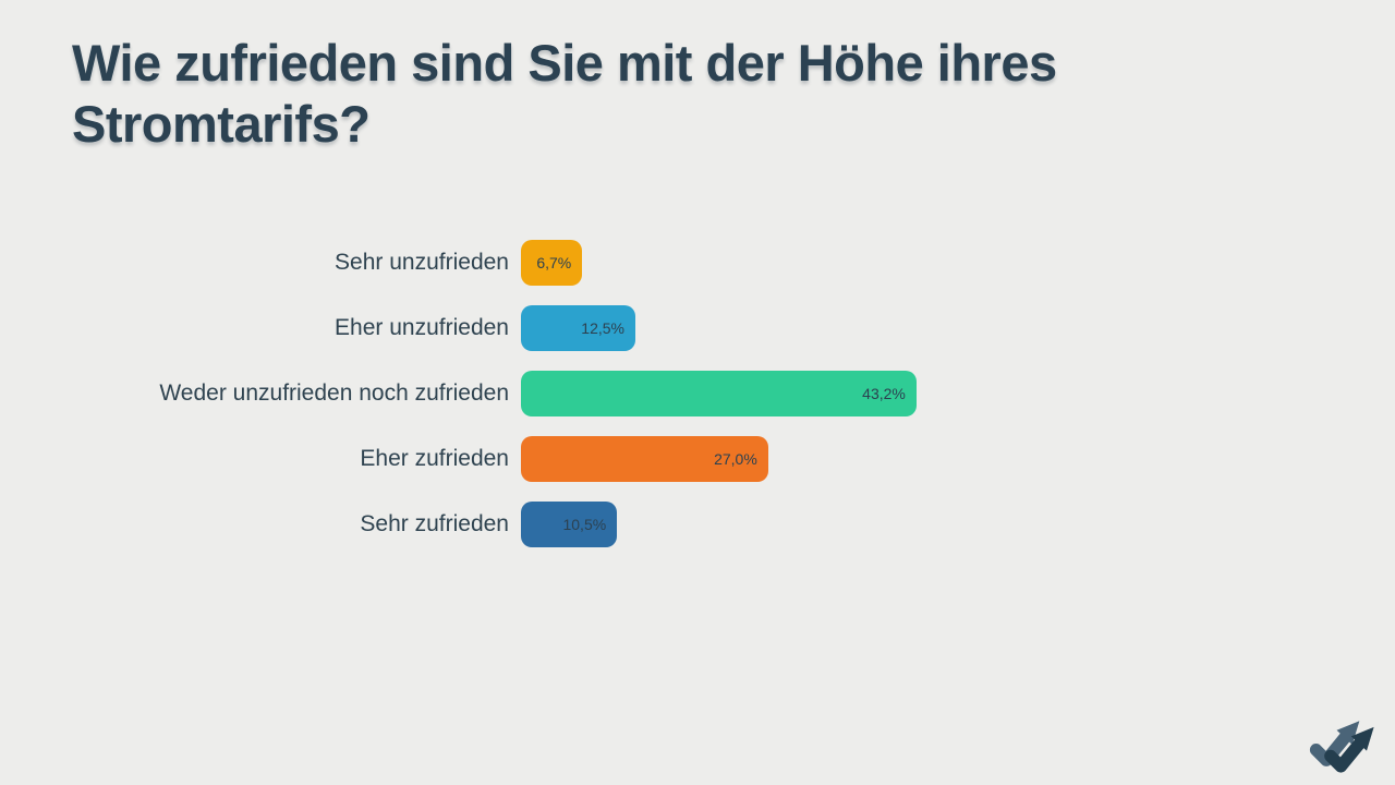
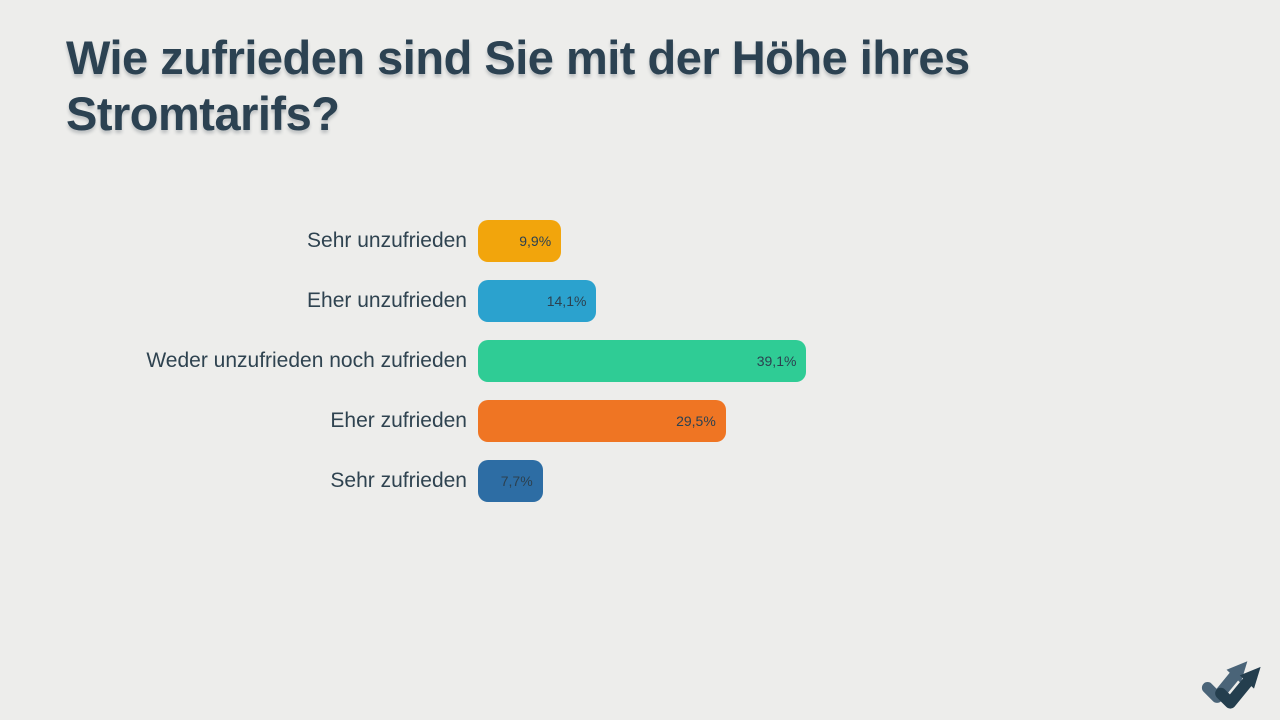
Sehr unzufrieden: 6,7% -> 9,9%
Eher unzufrieden: 12,5% -> 14,1%
Weder unzufrieden noch zufrieden: 43,2% -> 39,1%
Eher zufrieden: 27,0% -> 29,5%
Sehr zufrieden: 10,5% -> 7,7%
